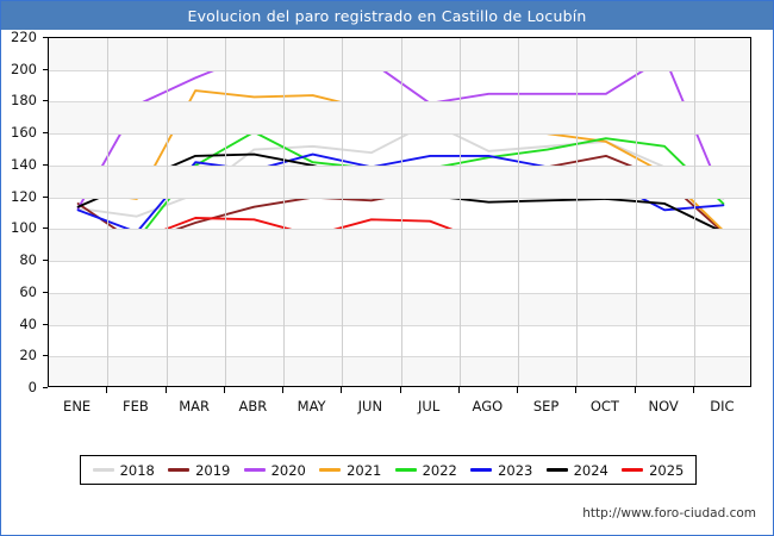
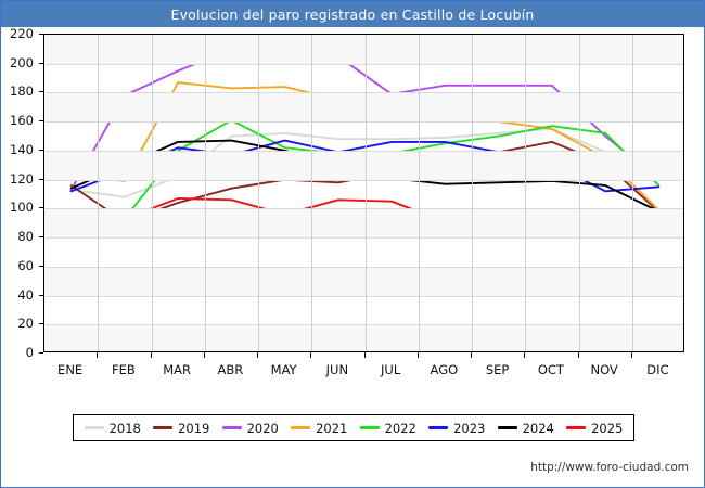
2023/FEB: 98 -> 126
2018/JUL: 167 -> 148
2020/NOV: 208 -> 150
